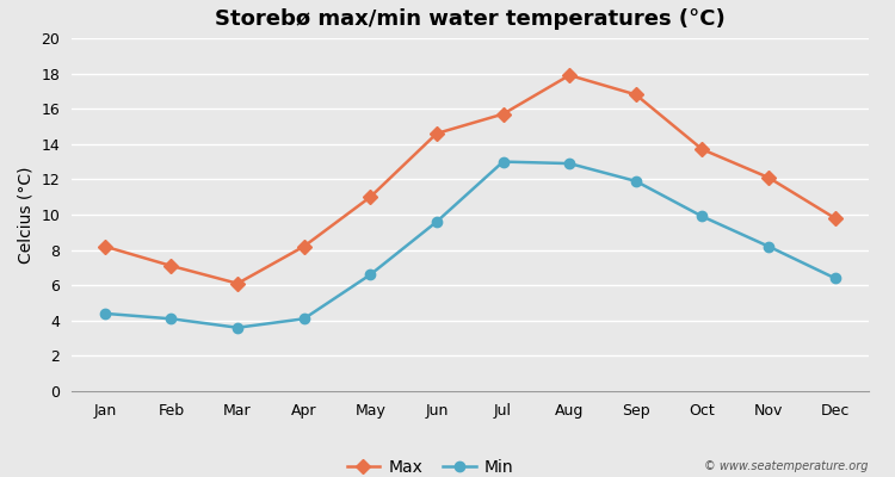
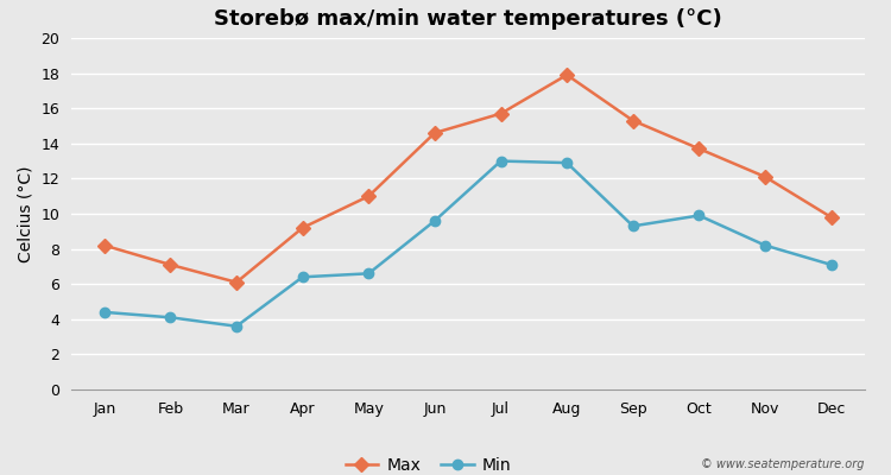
Max/Apr: 8.2 -> 9.2
Min/Apr: 4.1 -> 6.4
Max/Sep: 16.8 -> 15.3
Min/Sep: 11.9 -> 9.3
Min/Dec: 6.4 -> 7.1
